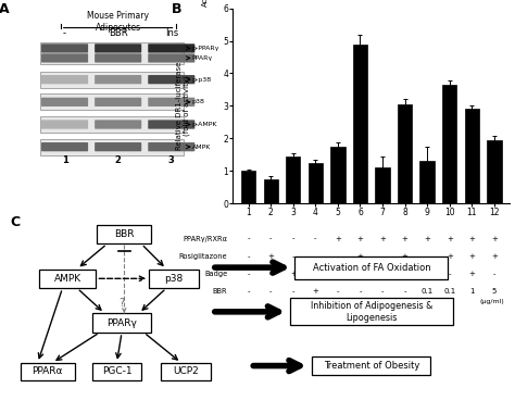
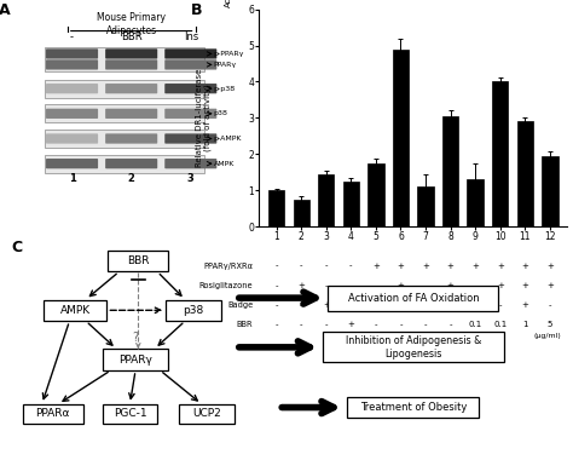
10: 3.65 -> 4.00
